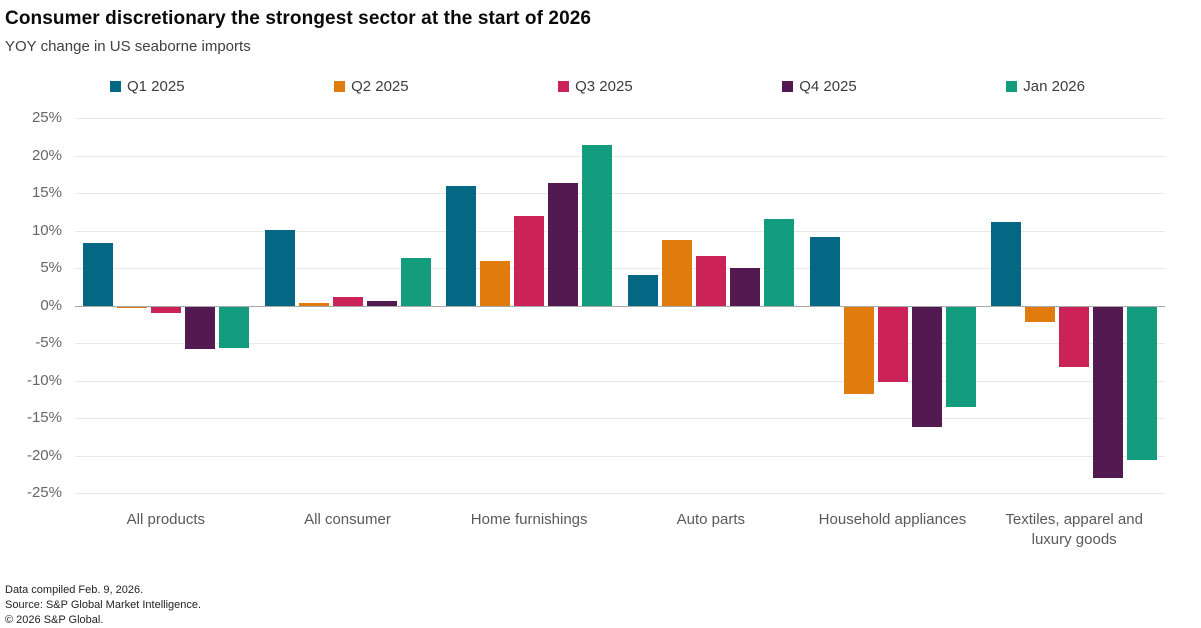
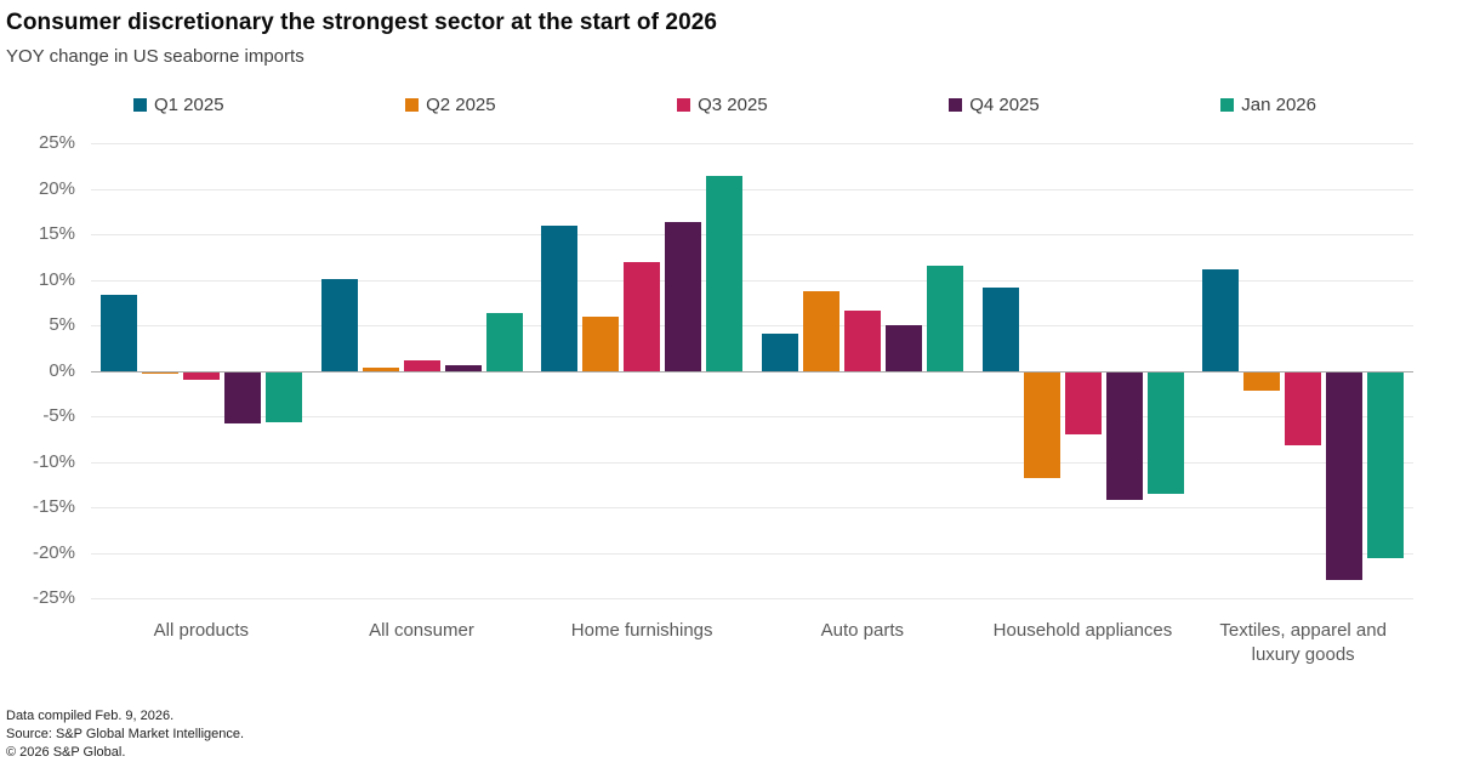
Q3 2025/Household appliances: -10% -> -7%
Q4 2025/Household appliances: -16% -> -14%
